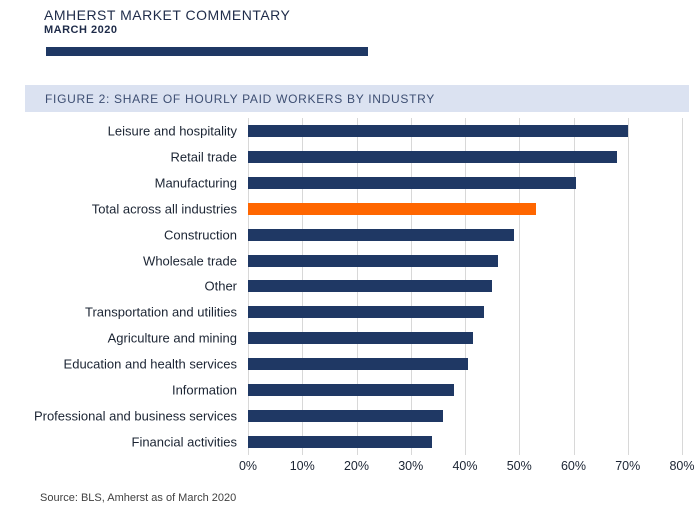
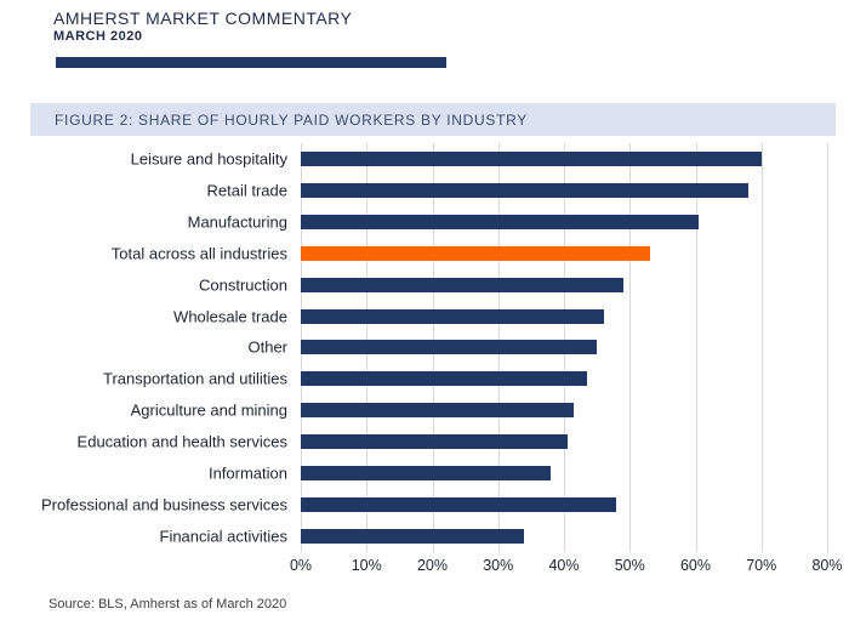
Professional and business services: 36% -> 48%
